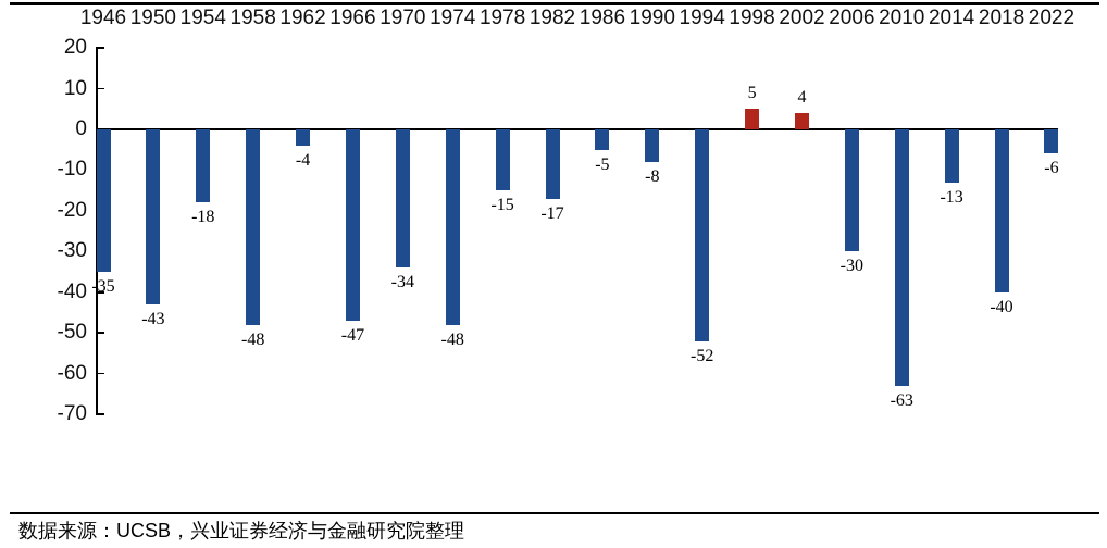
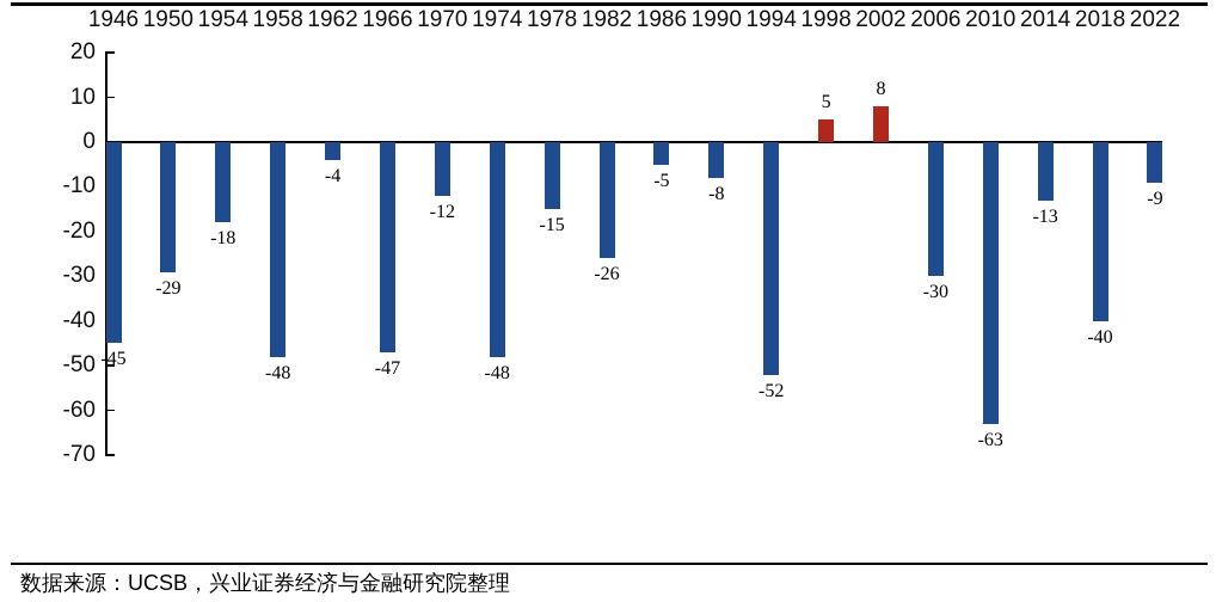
1946: -35 -> -45
1950: -43 -> -29
1970: -34 -> -12
1982: -17 -> -26
2002: 4 -> 8
2022: -6 -> -9
